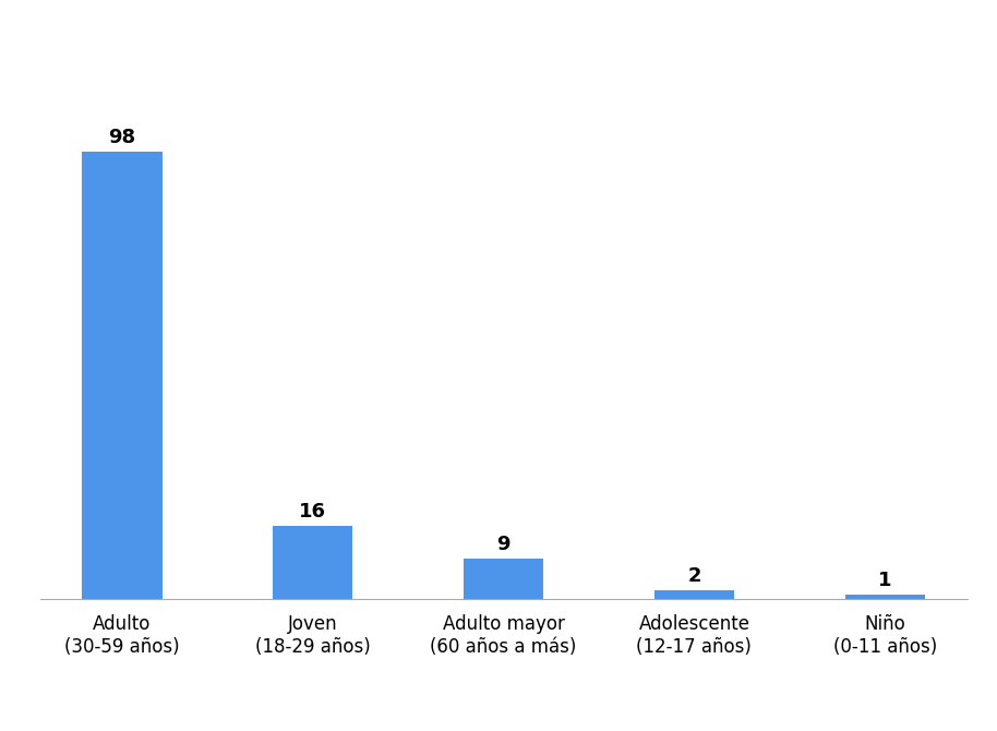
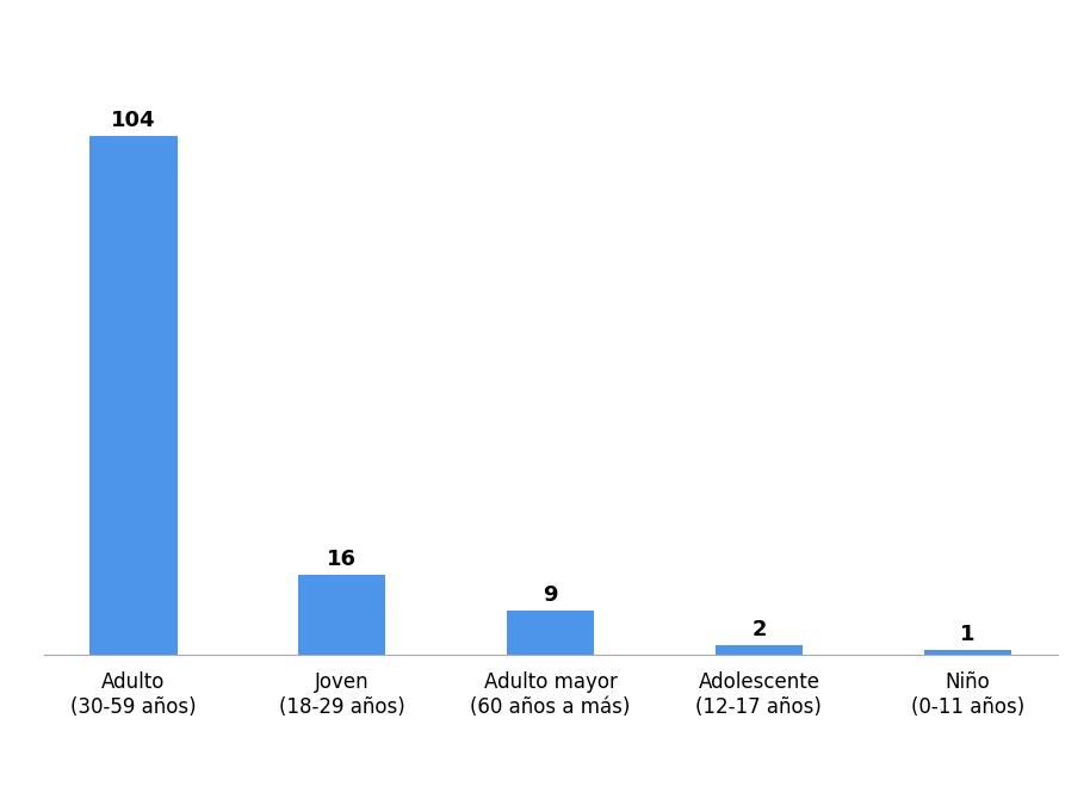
Adulto (30-59 años): 98 -> 104
